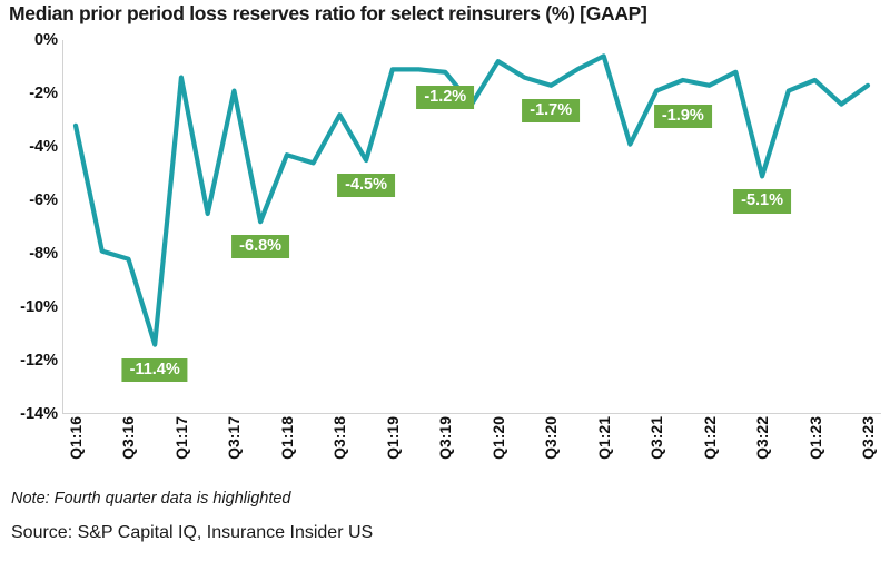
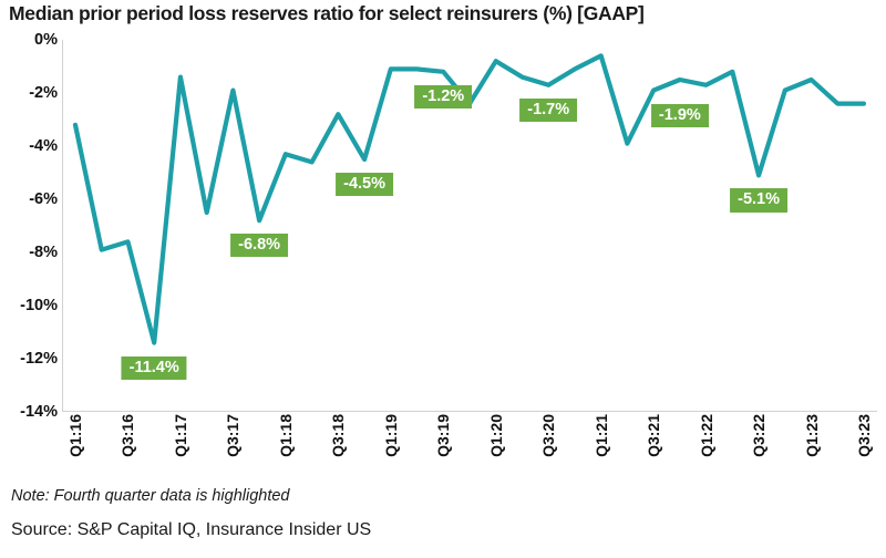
Q3:16: -8.2% -> -7.6%
Q3:23: -1.7% -> -2.4%
